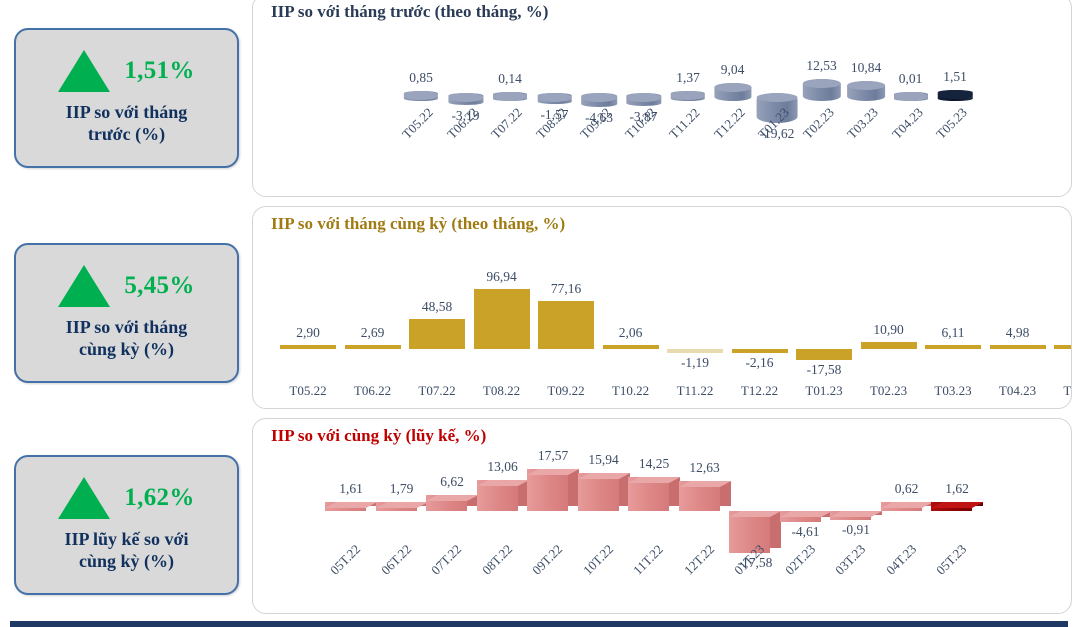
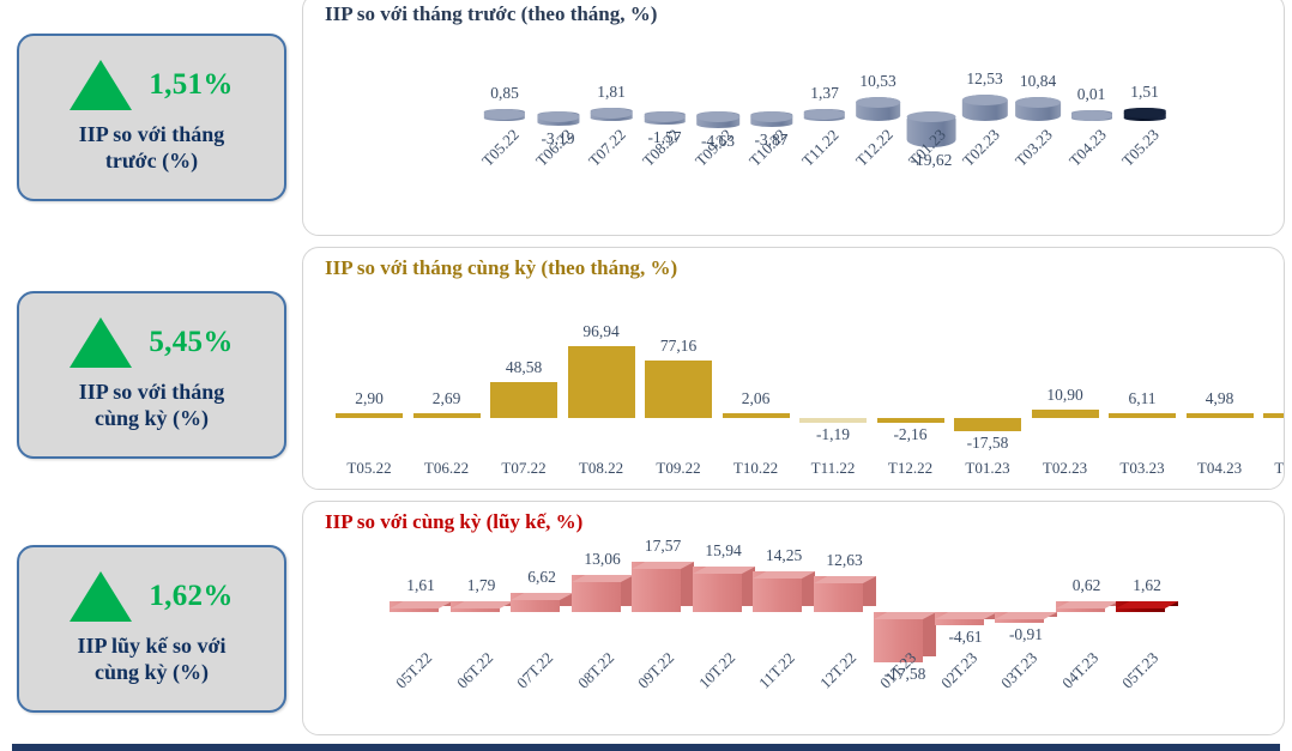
IIP so với tháng trước (theo tháng, %)/T07.22: 0,14 -> 1,81
IIP so với tháng trước (theo tháng, %)/T12.22: 9,04 -> 10,53
